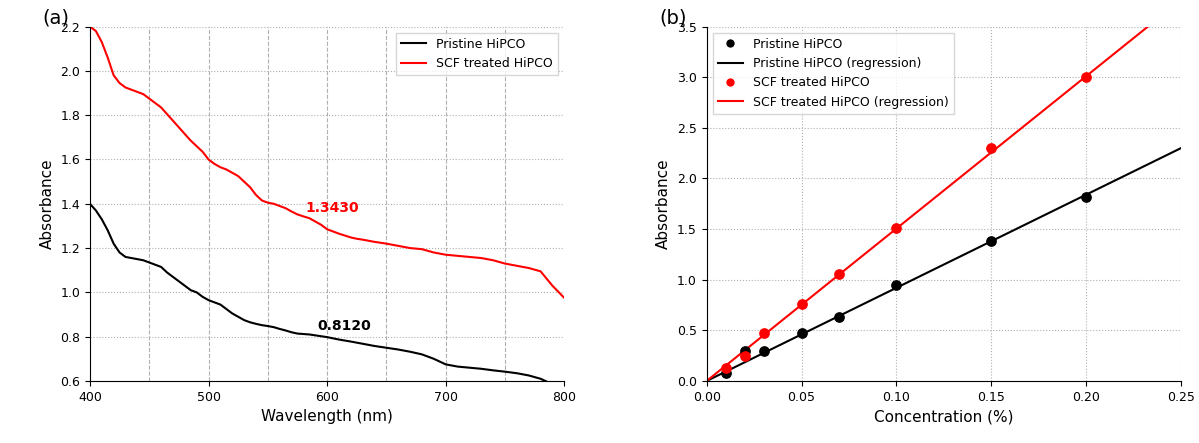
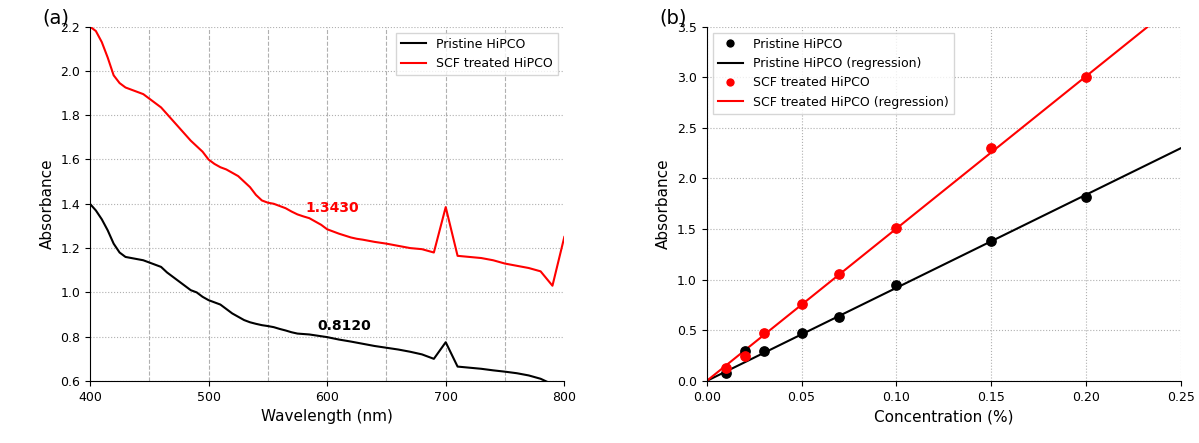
Pristine HiPCO/700: 0.675 -> 0.775
SCF treated HiPCO/700: 1.170 -> 1.385
SCF treated HiPCO/800: 0.975 -> 1.250
